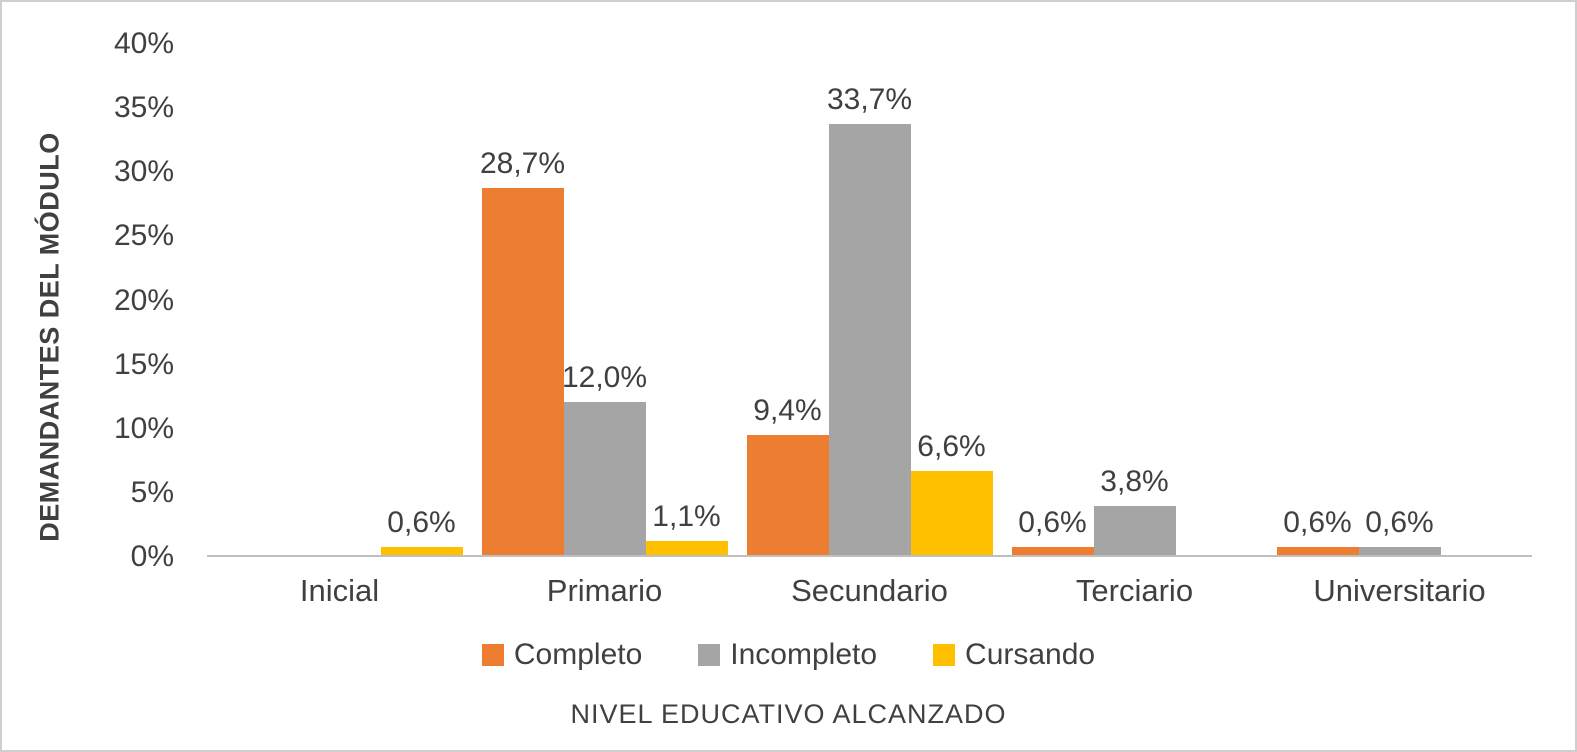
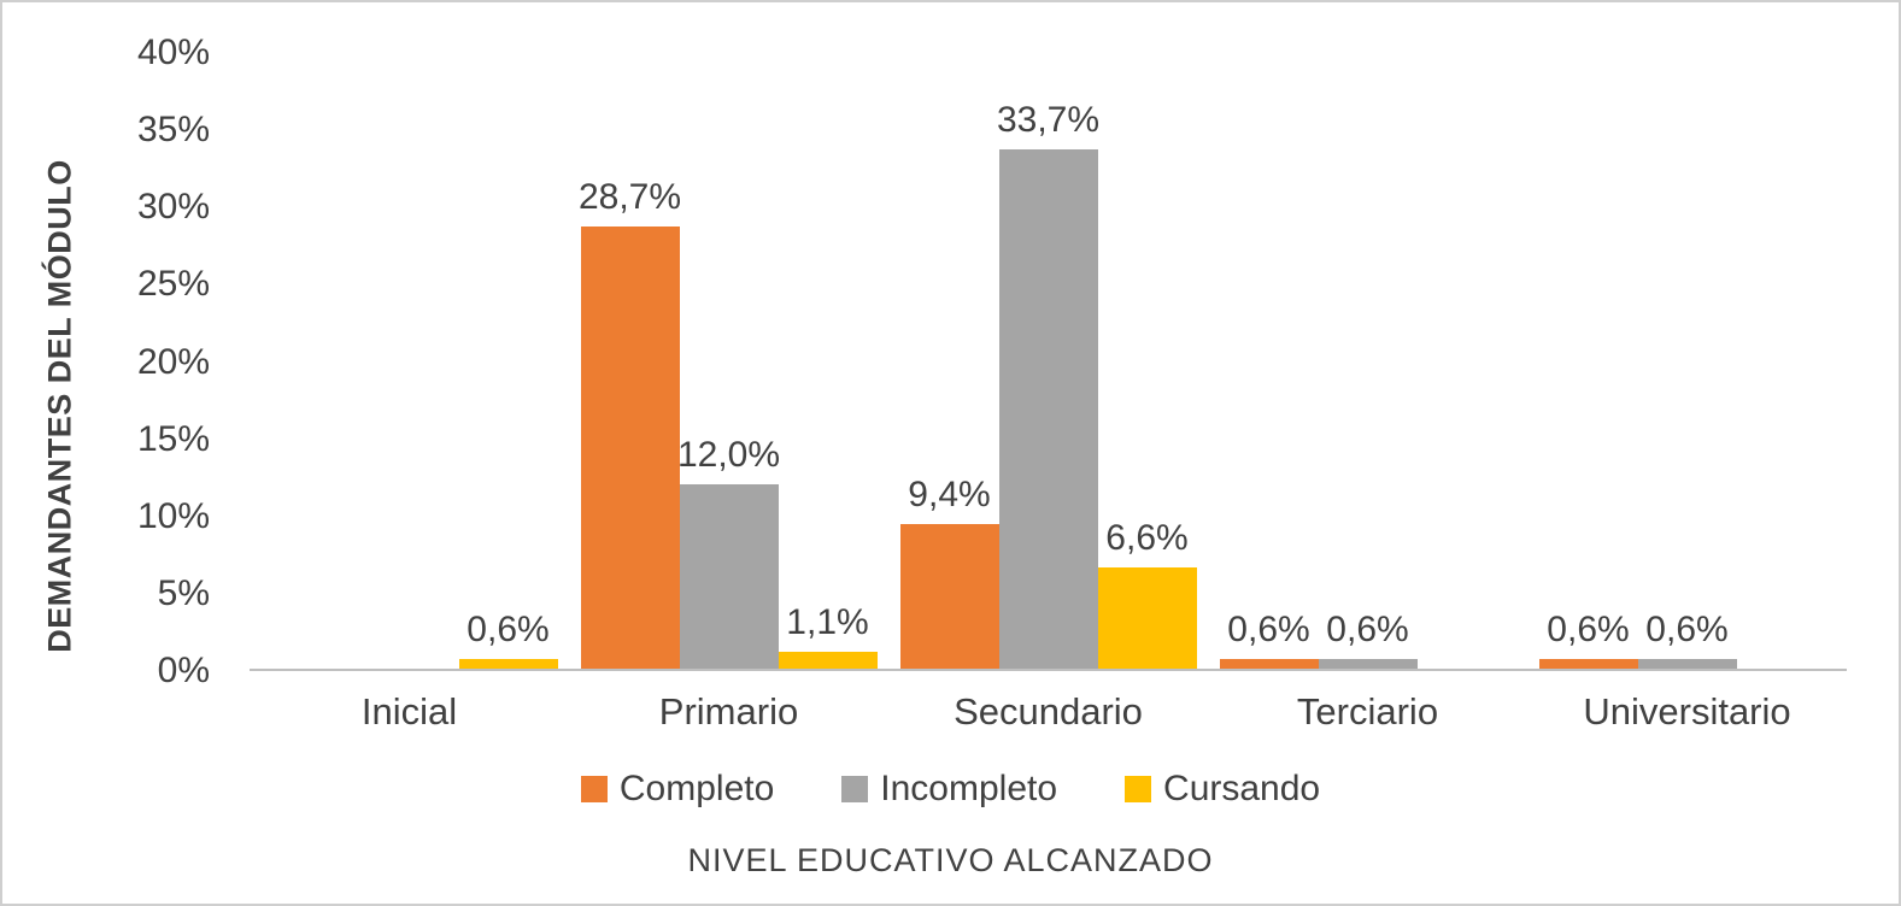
Incompleto/Terciario: 3,8% -> 0,6%
